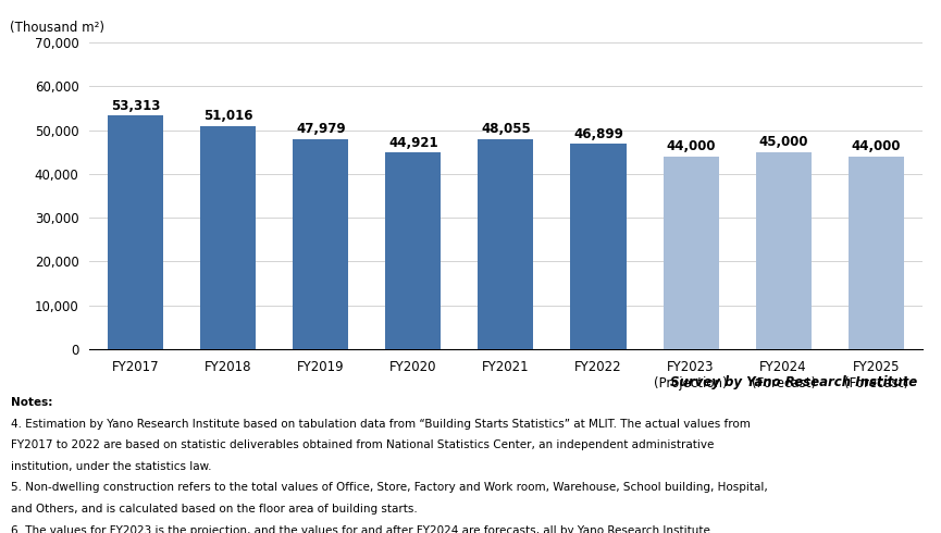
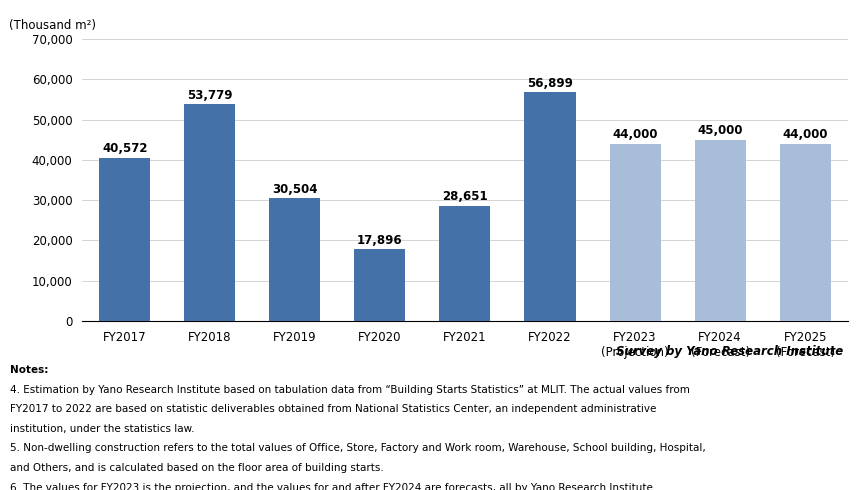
FY2017: 53,313 -> 40,572
FY2018: 51,016 -> 53,779
FY2019: 47,979 -> 30,504
FY2020: 44,921 -> 17,896
FY2021: 48,055 -> 28,651
FY2022: 46,899 -> 56,899
